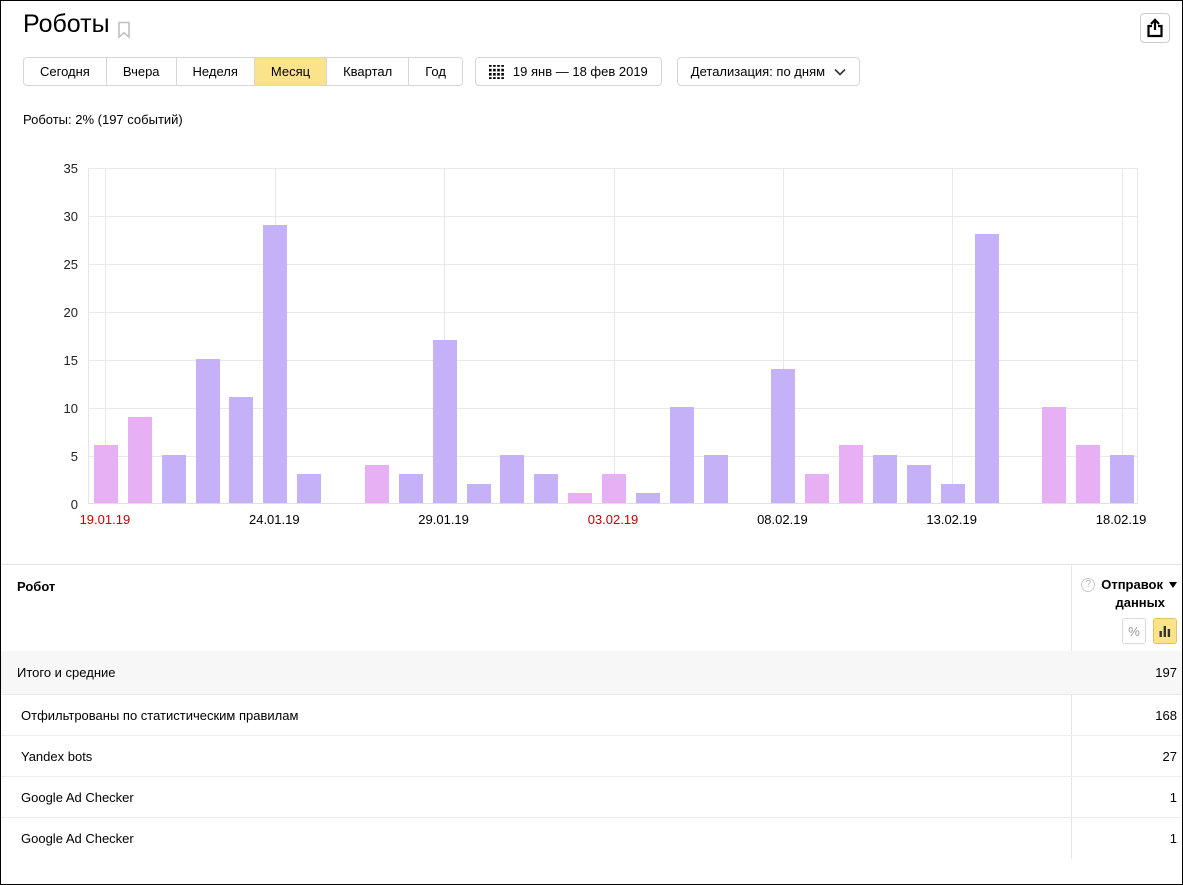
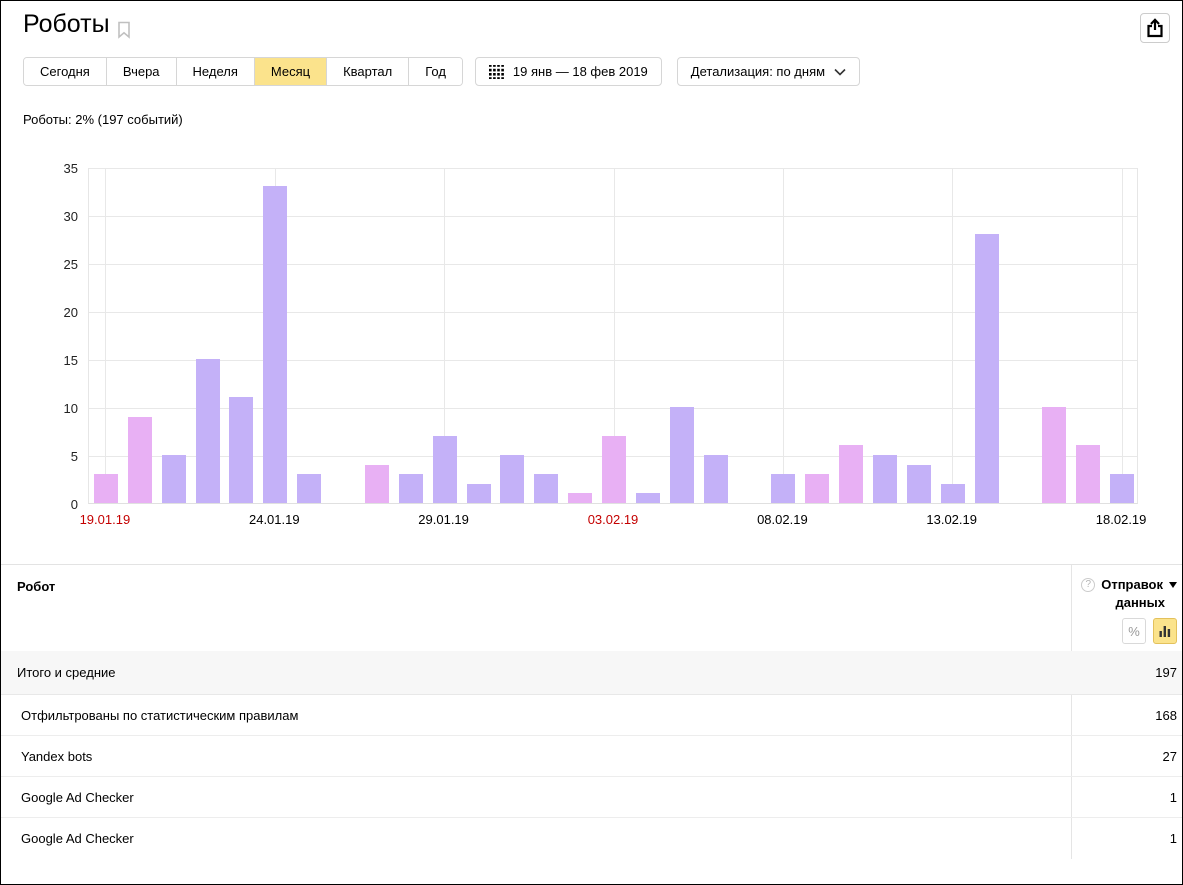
19.01.19: 6 -> 3
24.01.19: 29 -> 33
29.01.19: 17 -> 7
03.02.19: 3 -> 7
08.02.19: 14 -> 3
18.02.19: 5 -> 3
